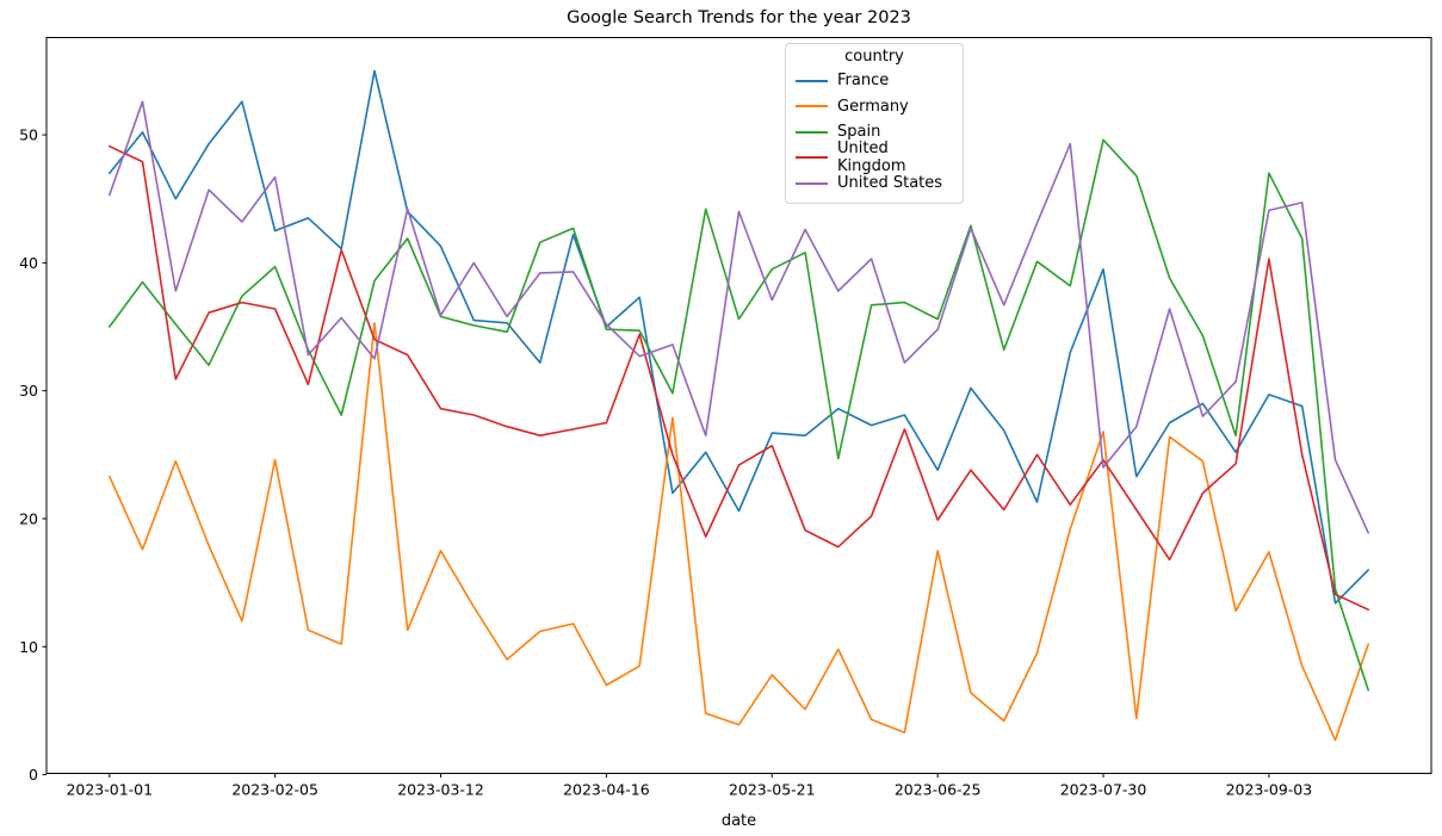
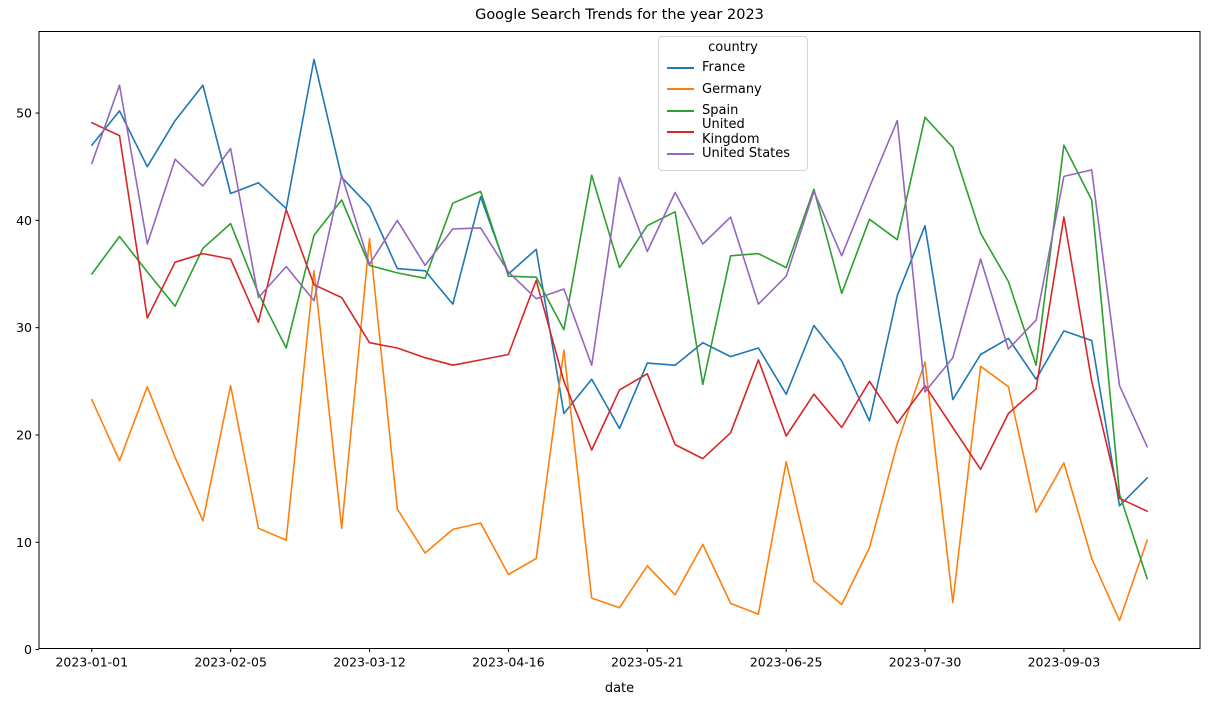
Germany/2023-03-12: 17.5 -> 38.3
